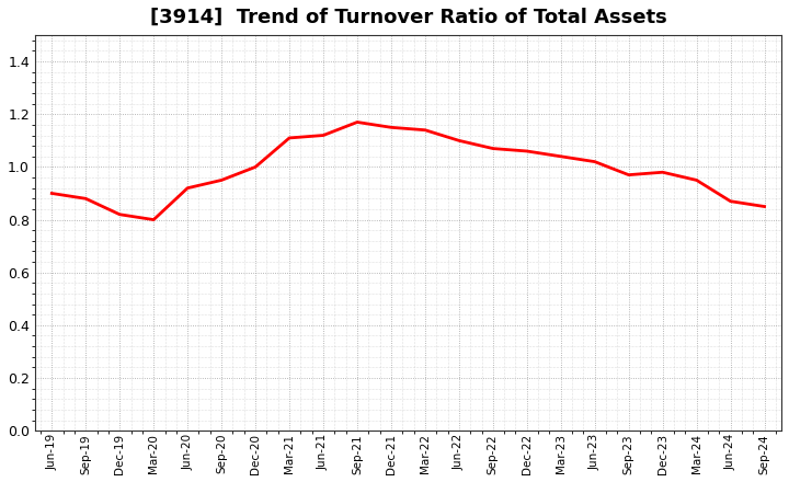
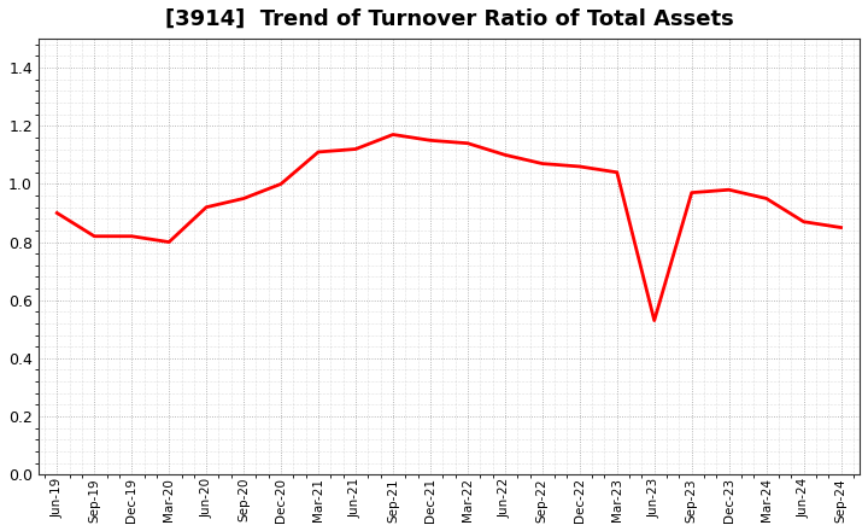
Sep-19: 0.88 -> 0.82
Jun-23: 1.02 -> 0.53
